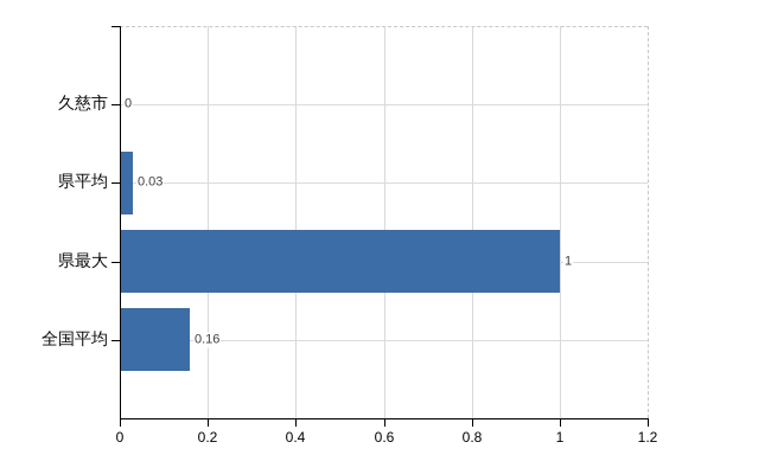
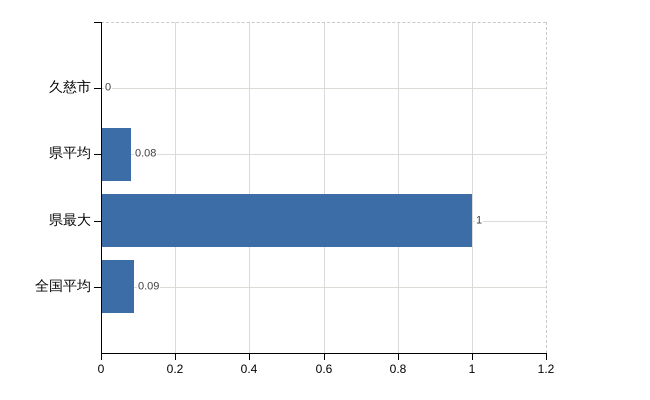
県平均: 0.03 -> 0.08
全国平均: 0.16 -> 0.09
